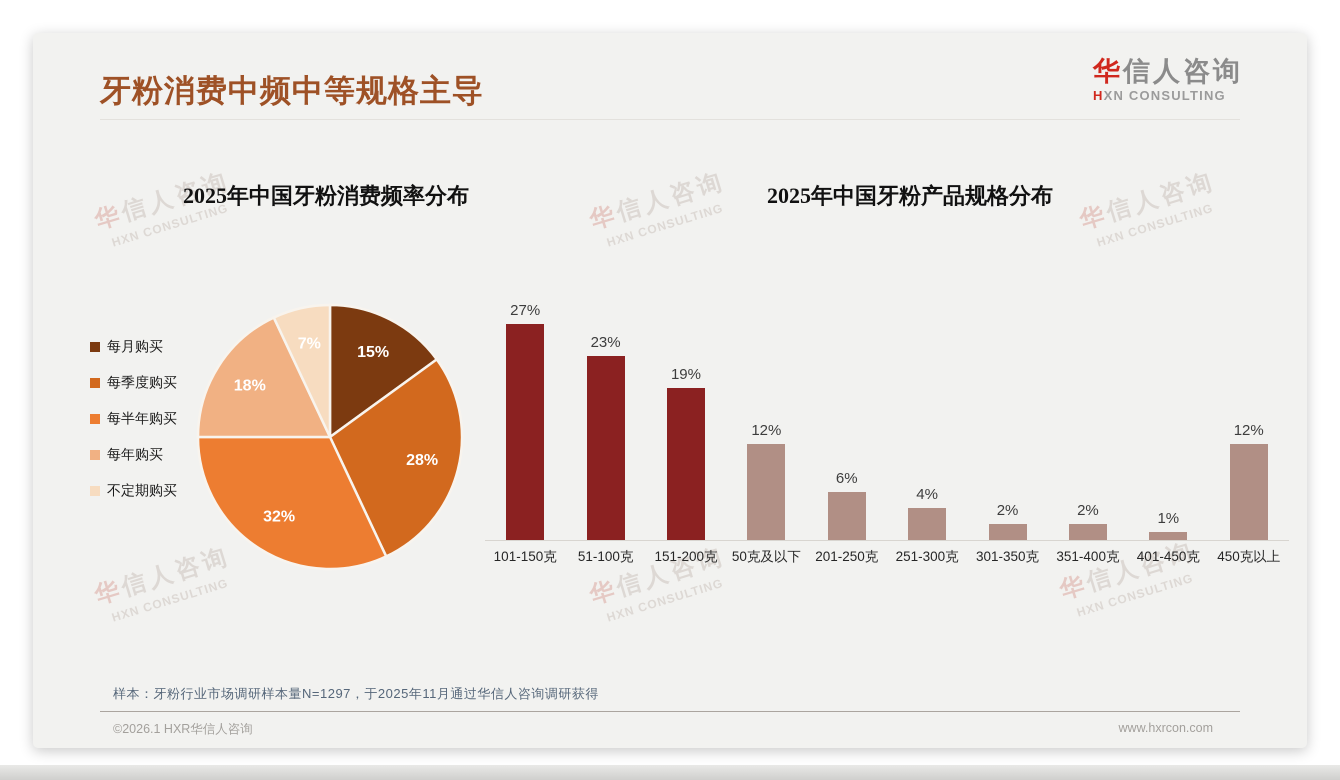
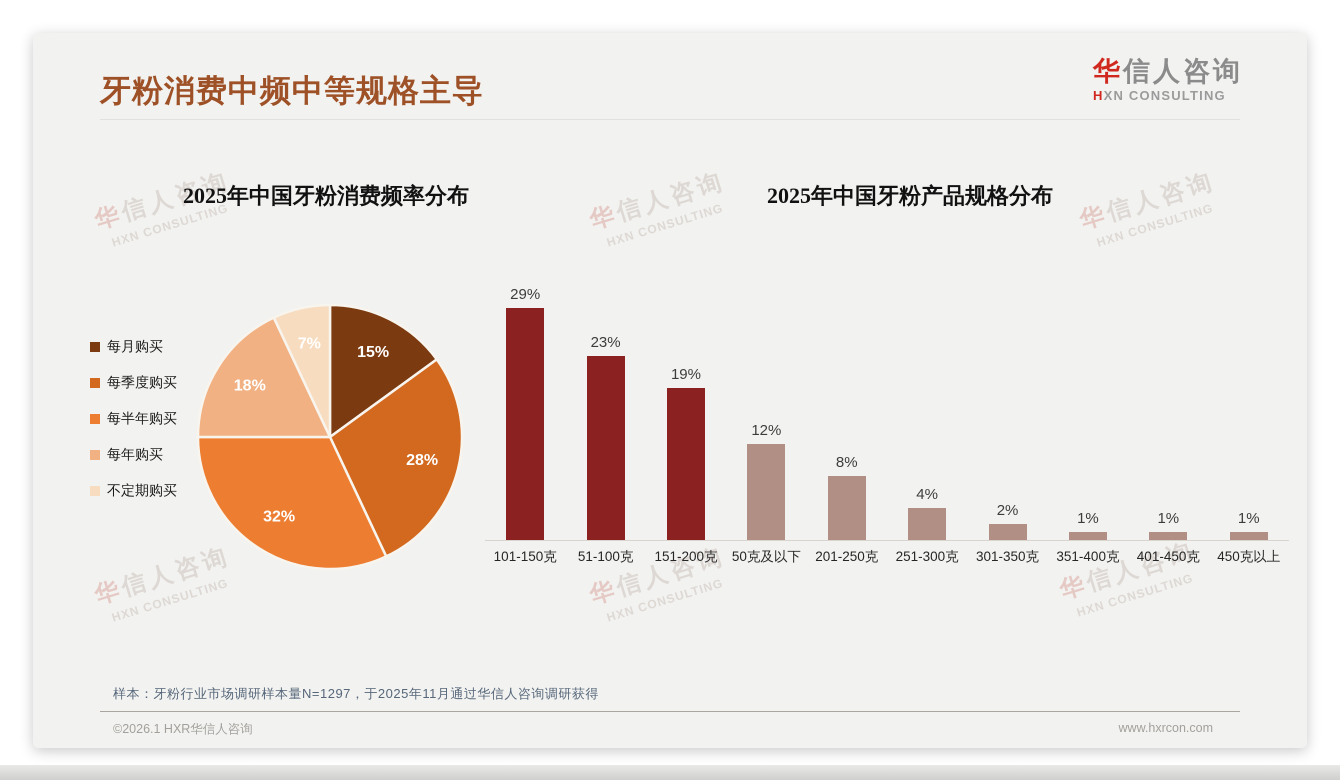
2025年中国牙粉产品规格分布/101-150克: 27% -> 29%
2025年中国牙粉产品规格分布/201-250克: 6% -> 8%
2025年中国牙粉产品规格分布/351-400克: 2% -> 1%
2025年中国牙粉产品规格分布/450克以上: 12% -> 1%
